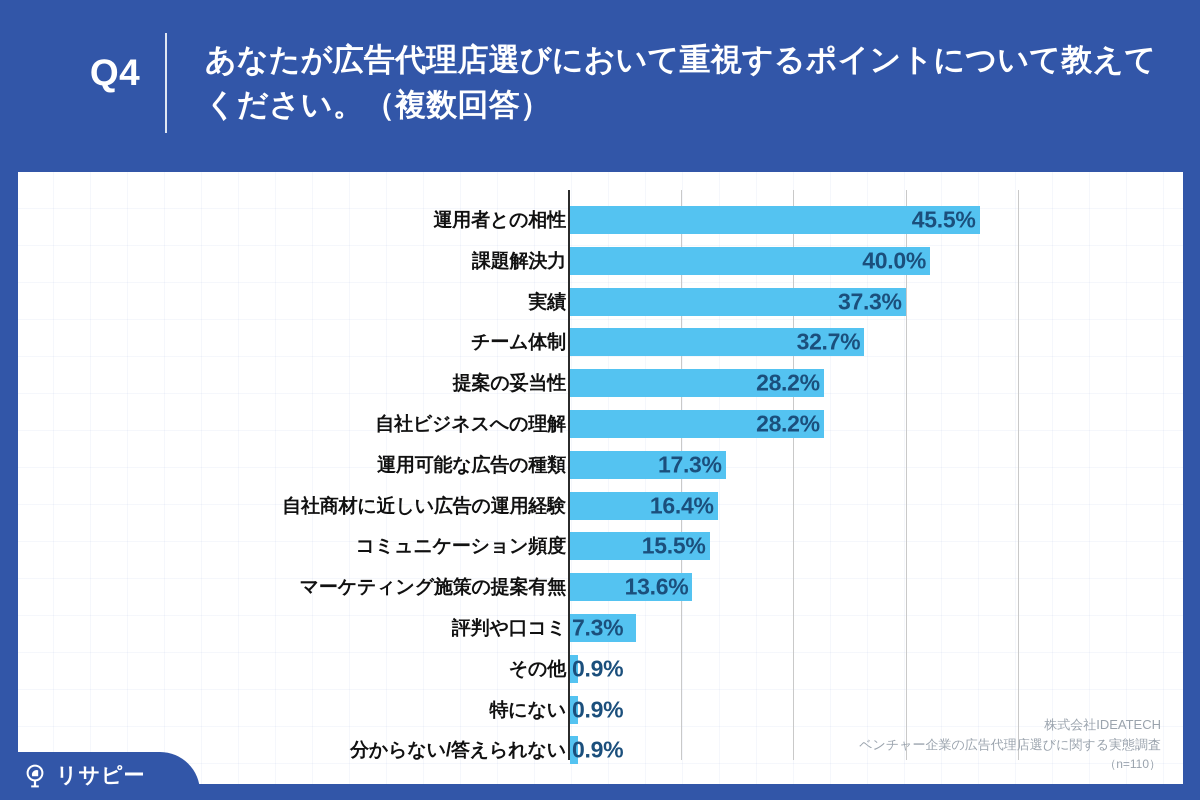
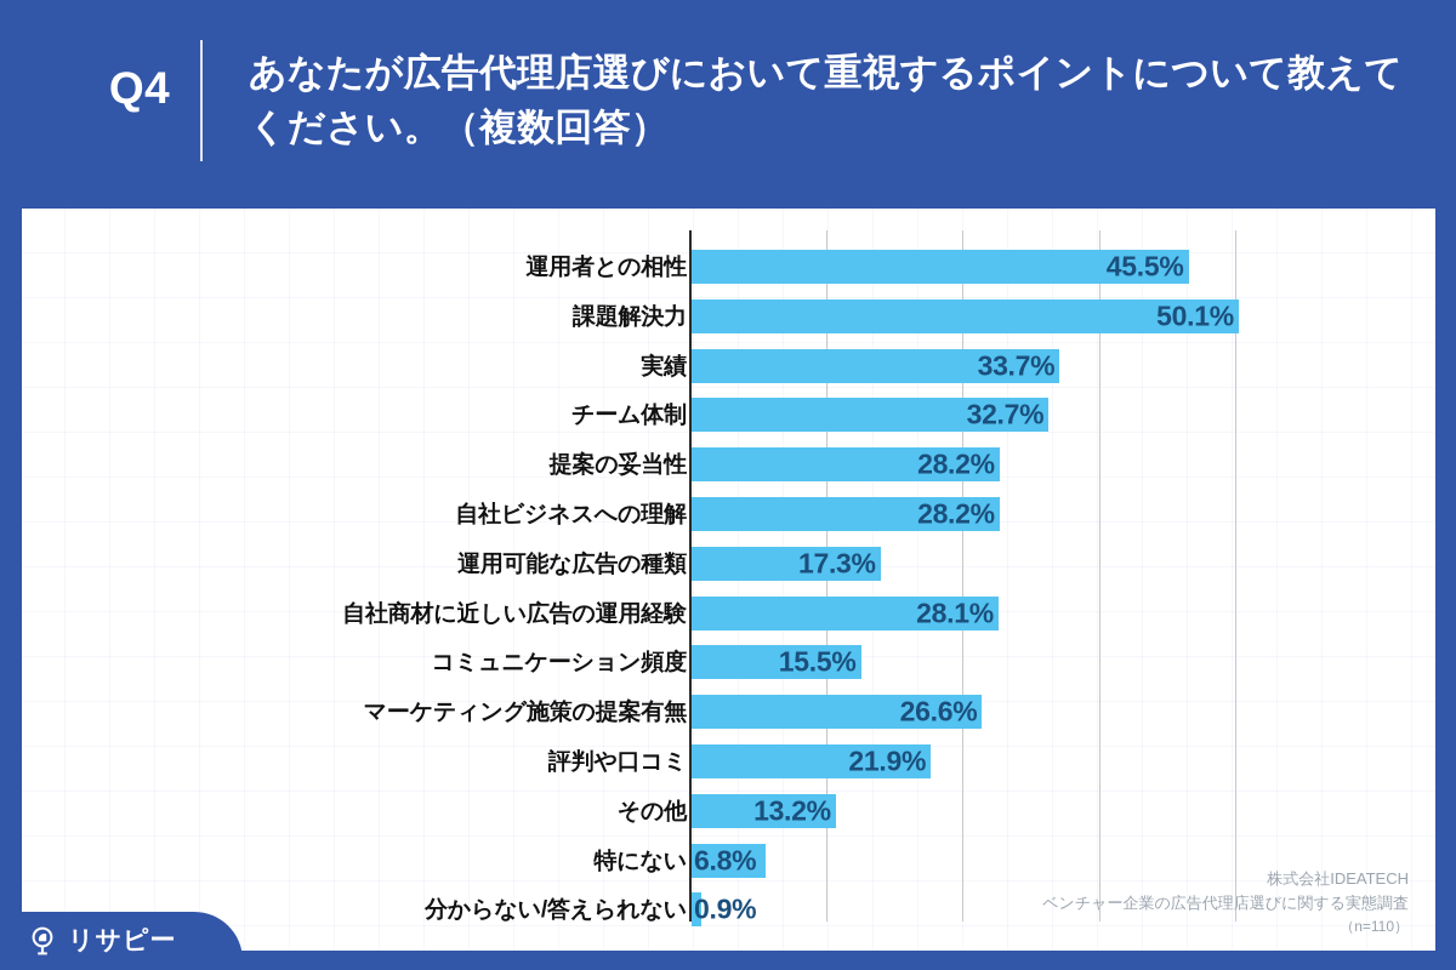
課題解決力: 40.0% -> 50.1%
実績: 37.3% -> 33.7%
自社商材に近しい広告の運用経験: 16.4% -> 28.1%
マーケティング施策の提案有無: 13.6% -> 26.6%
評判や口コミ: 7.3% -> 21.9%
その他: 0.9% -> 13.2%
特にない: 0.9% -> 6.8%
